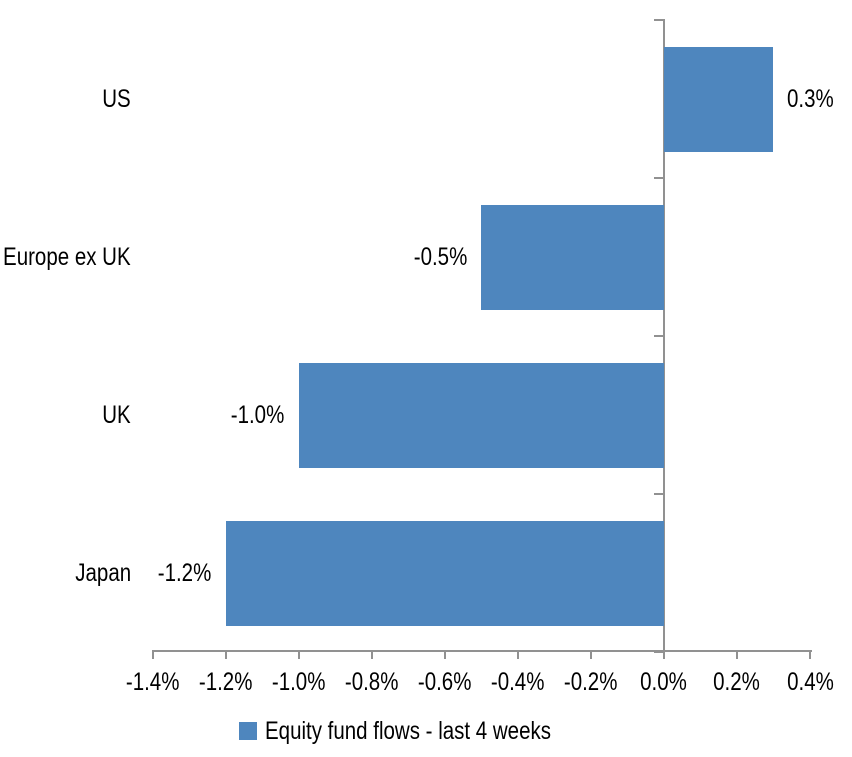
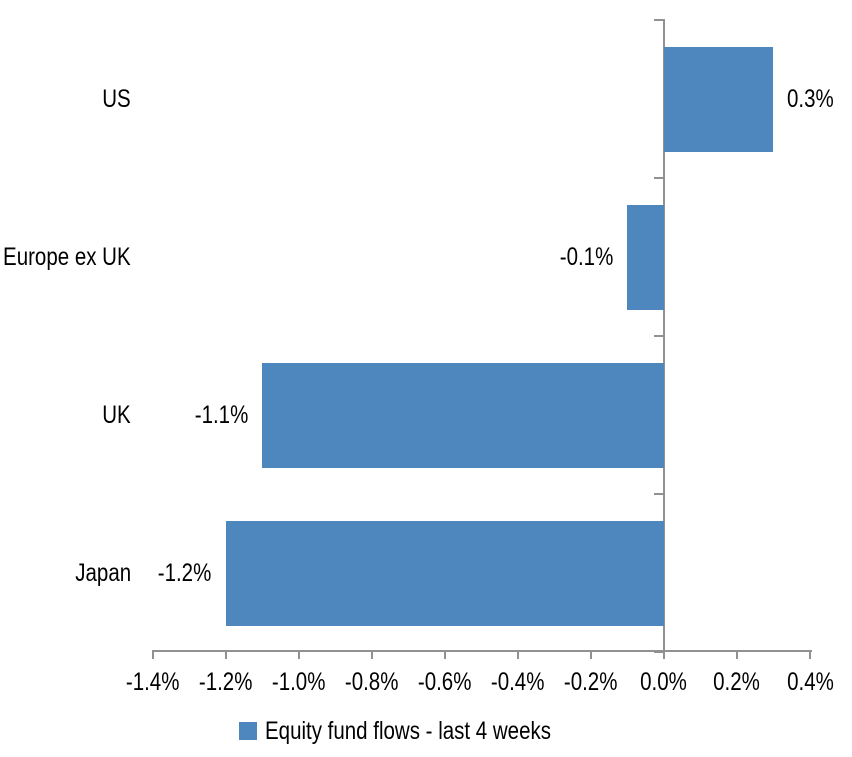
Europe ex UK: -0.5% -> -0.1%
UK: -1.0% -> -1.1%
